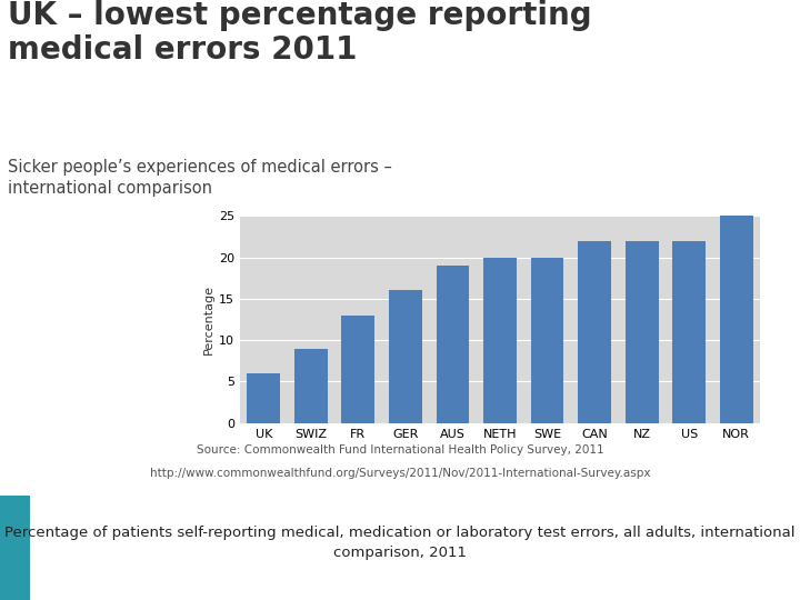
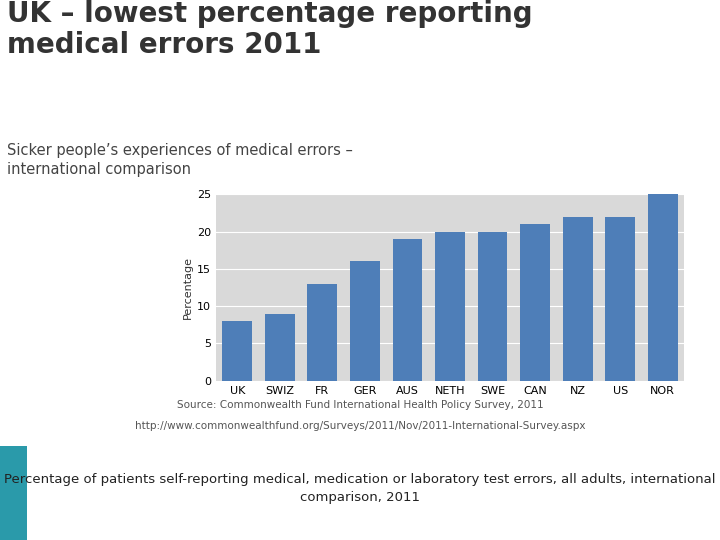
UK: 6 -> 8
CAN: 22 -> 21
